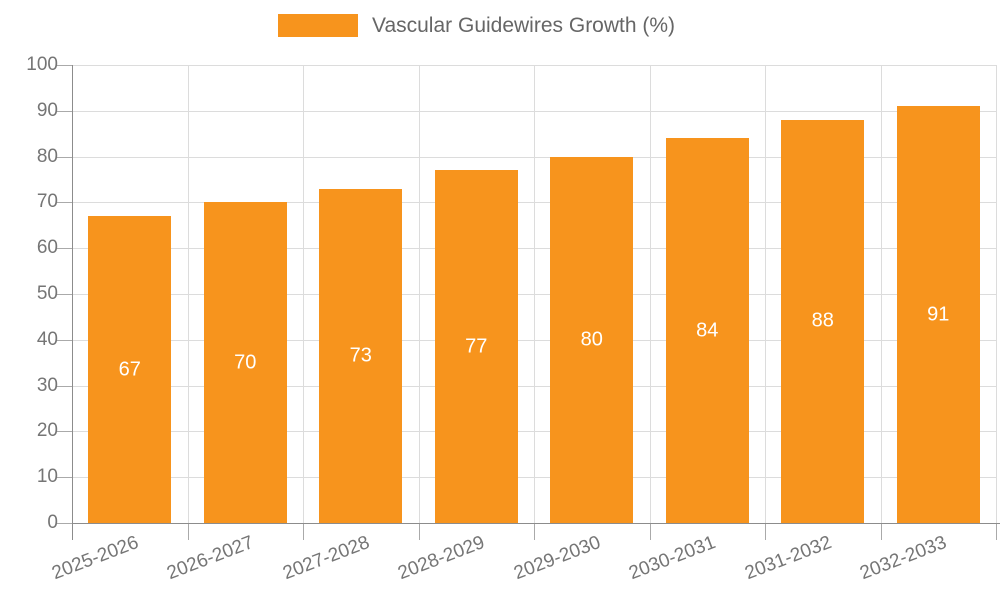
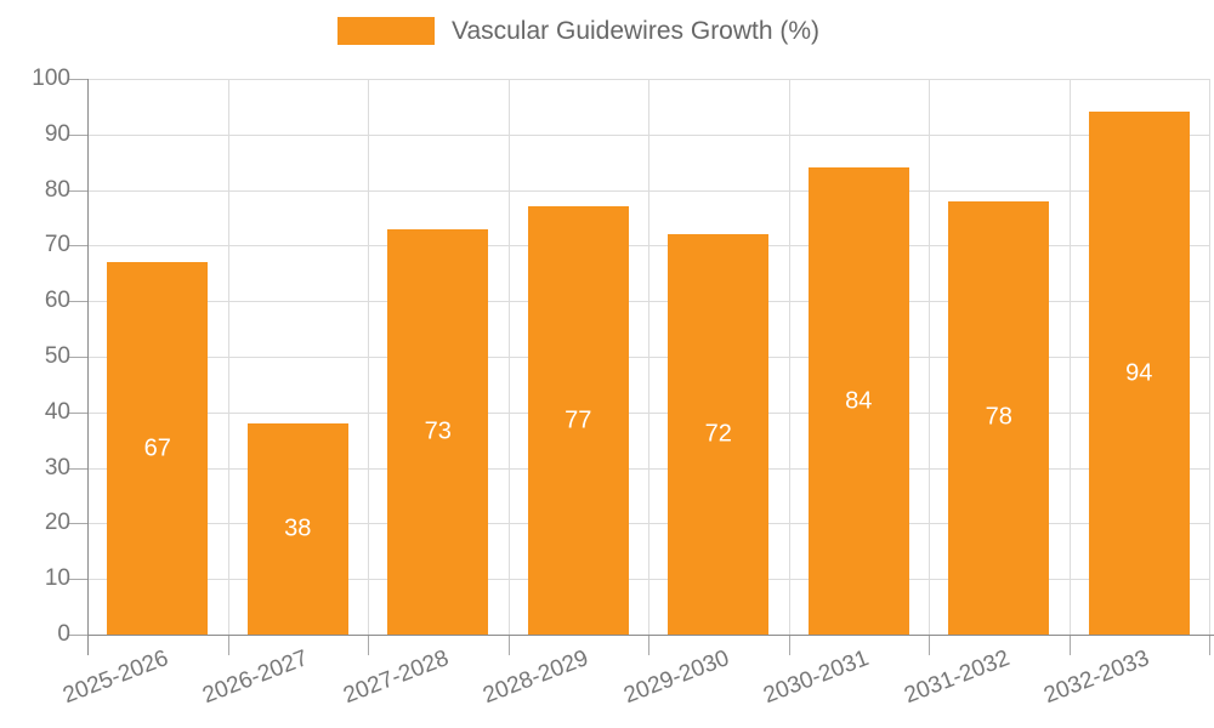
2026-2027: 70 -> 38
2029-2030: 80 -> 72
2031-2032: 88 -> 78
2032-2033: 91 -> 94
